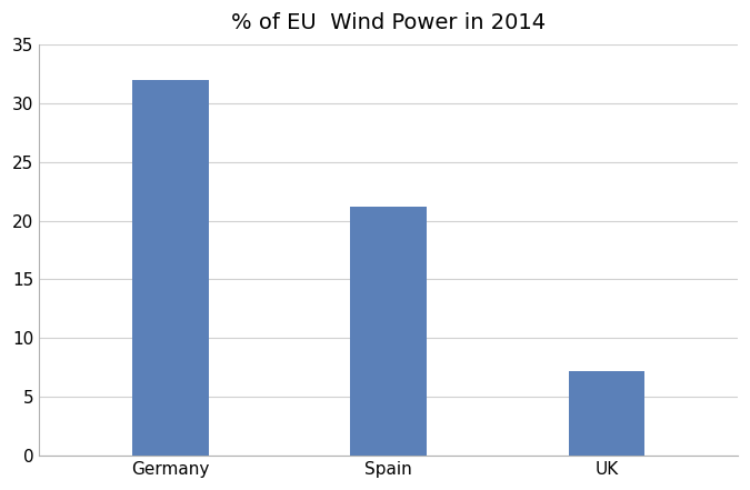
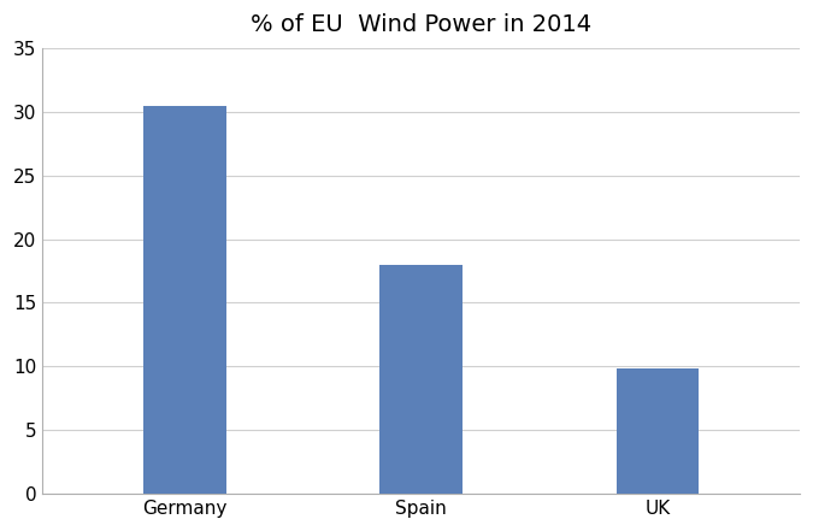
Germany: 32.0 -> 30.5
Spain: 21.2 -> 18.0
UK: 7.2 -> 9.8
